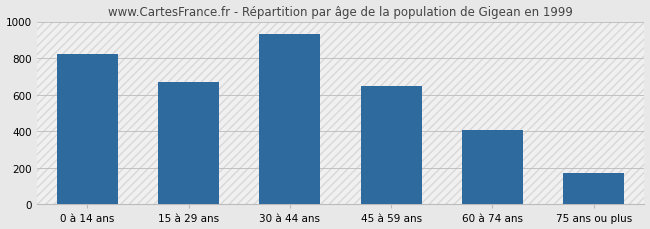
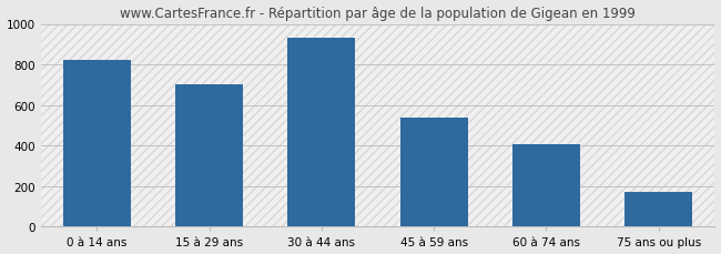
15 à 29 ans: 670 -> 700
45 à 59 ans: 650 -> 540
